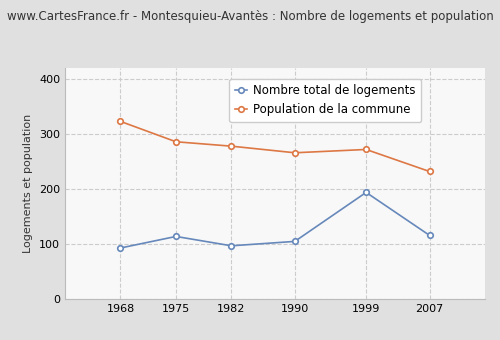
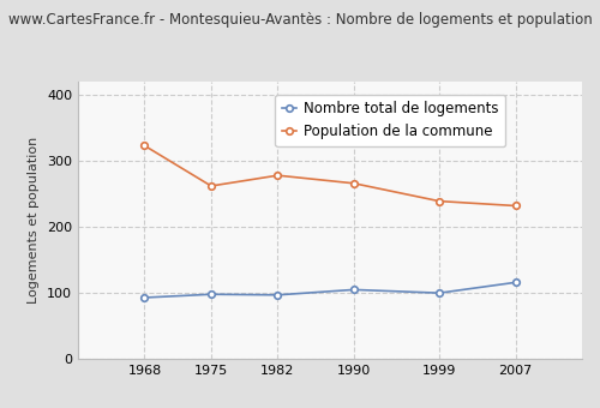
Nombre total de logements/1975: 114 -> 98
Population de la commune/1975: 286 -> 262
Nombre total de logements/1999: 194 -> 100
Population de la commune/1999: 272 -> 239
